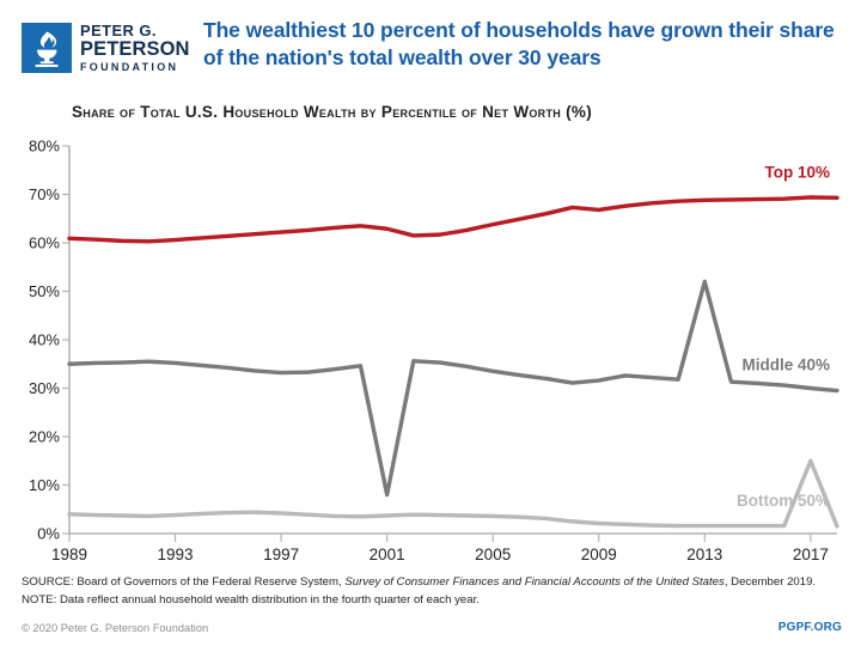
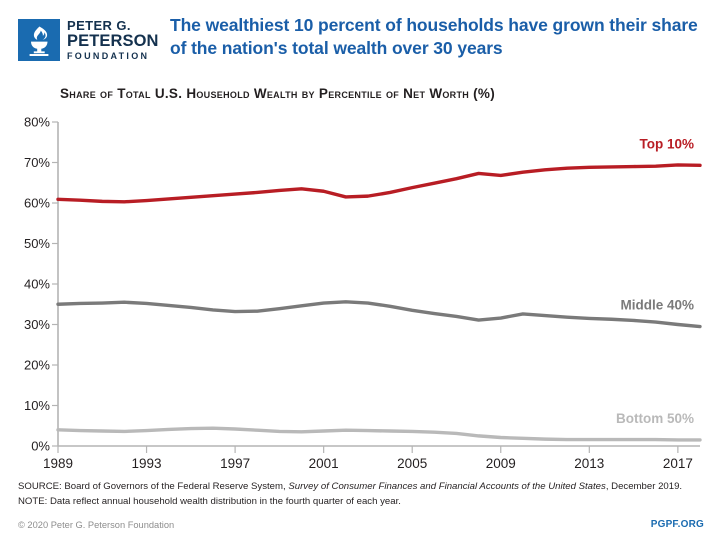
Middle 40%/2001: 8% -> 35%
Middle 40%/2013: 52% -> 32%
Bottom 50%/2017: 15% -> 2%
